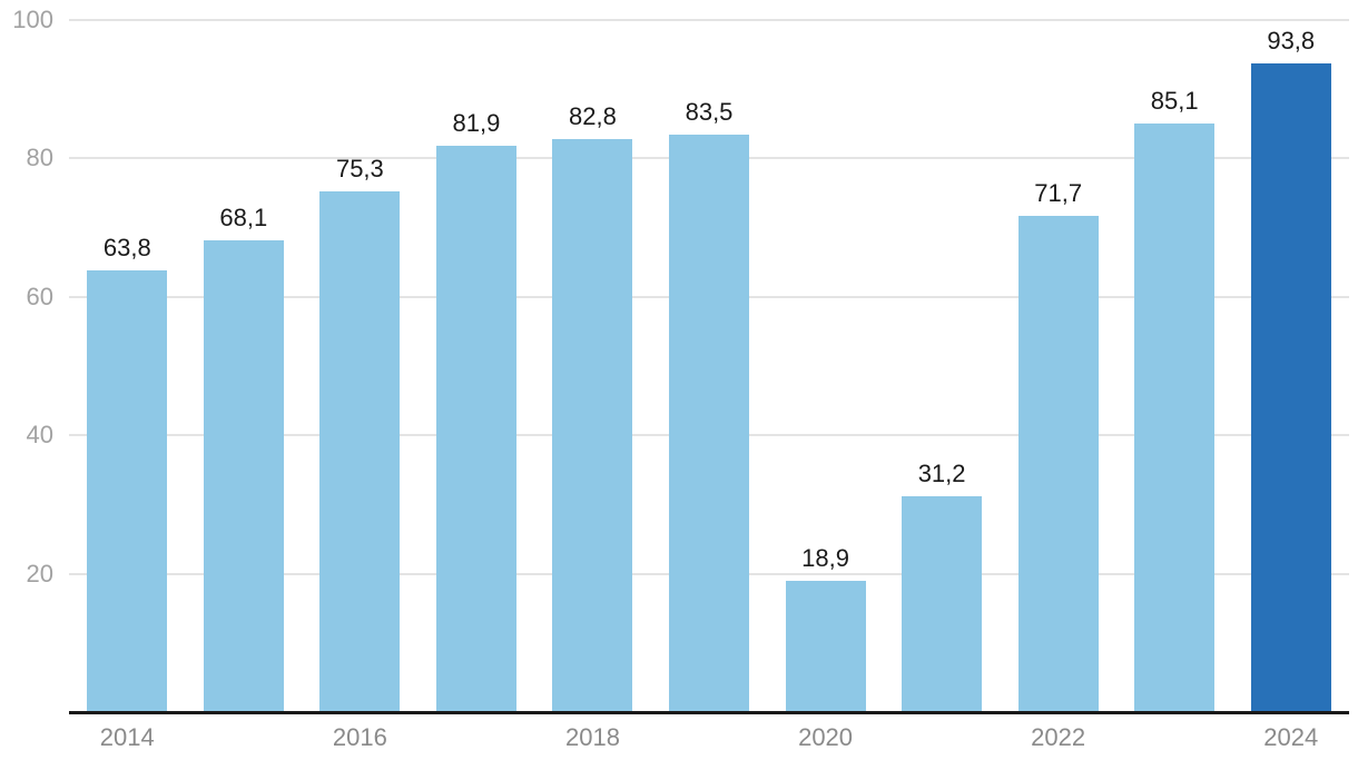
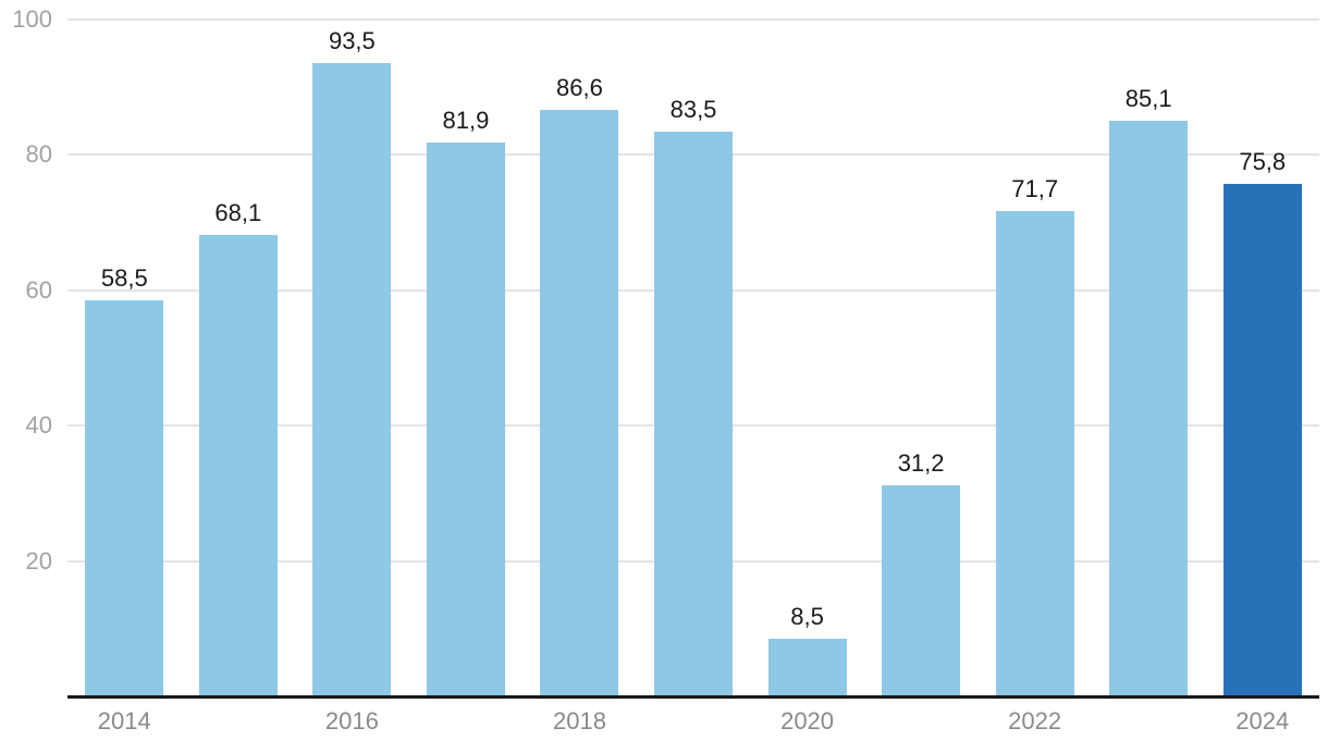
2014: 63,8 -> 58,5
2016: 75,3 -> 93,5
2018: 82,8 -> 86,6
2020: 18,9 -> 8,5
2024: 93,8 -> 75,8
